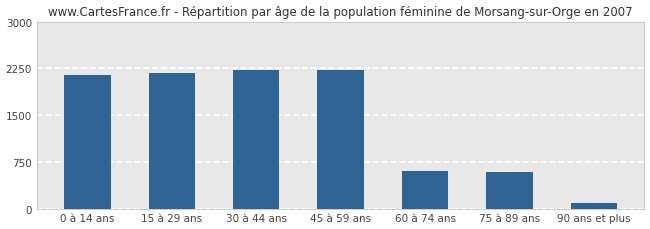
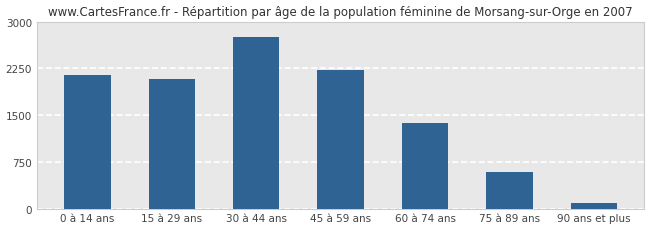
15 à 29 ans: 2180 -> 2080
30 à 44 ans: 2220 -> 2750
60 à 74 ans: 600 -> 1380
